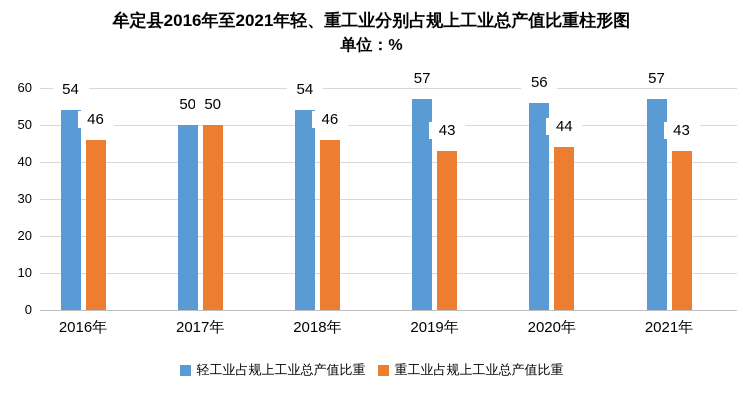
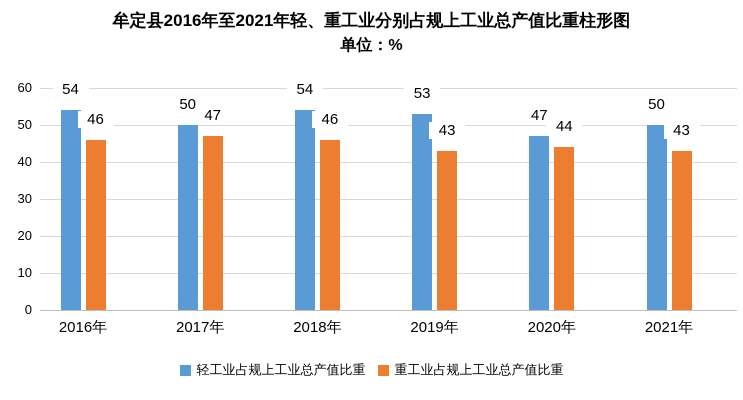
重工业占规上工业总产值比重/2017年: 50 -> 47
轻工业占规上工业总产值比重/2019年: 57 -> 53
轻工业占规上工业总产值比重/2020年: 56 -> 47
轻工业占规上工业总产值比重/2021年: 57 -> 50
